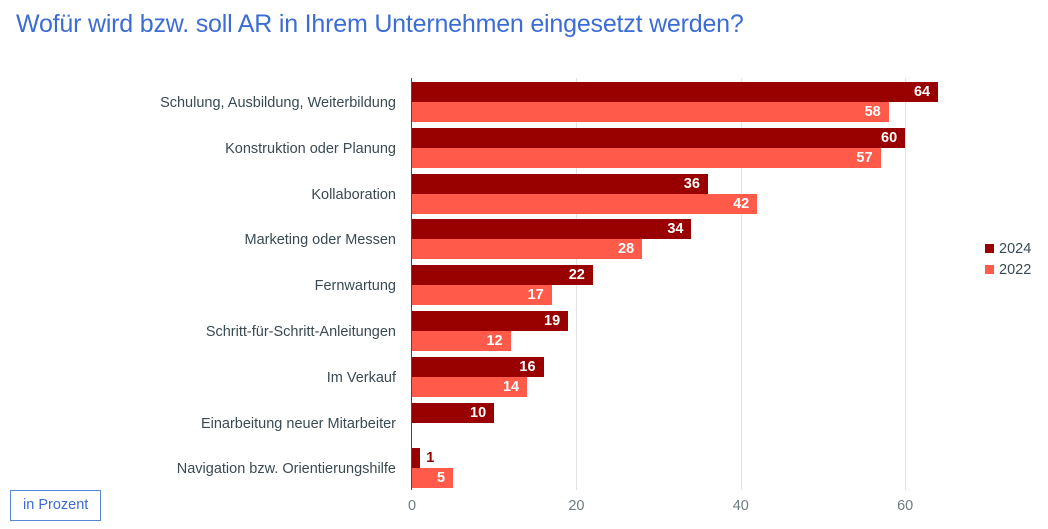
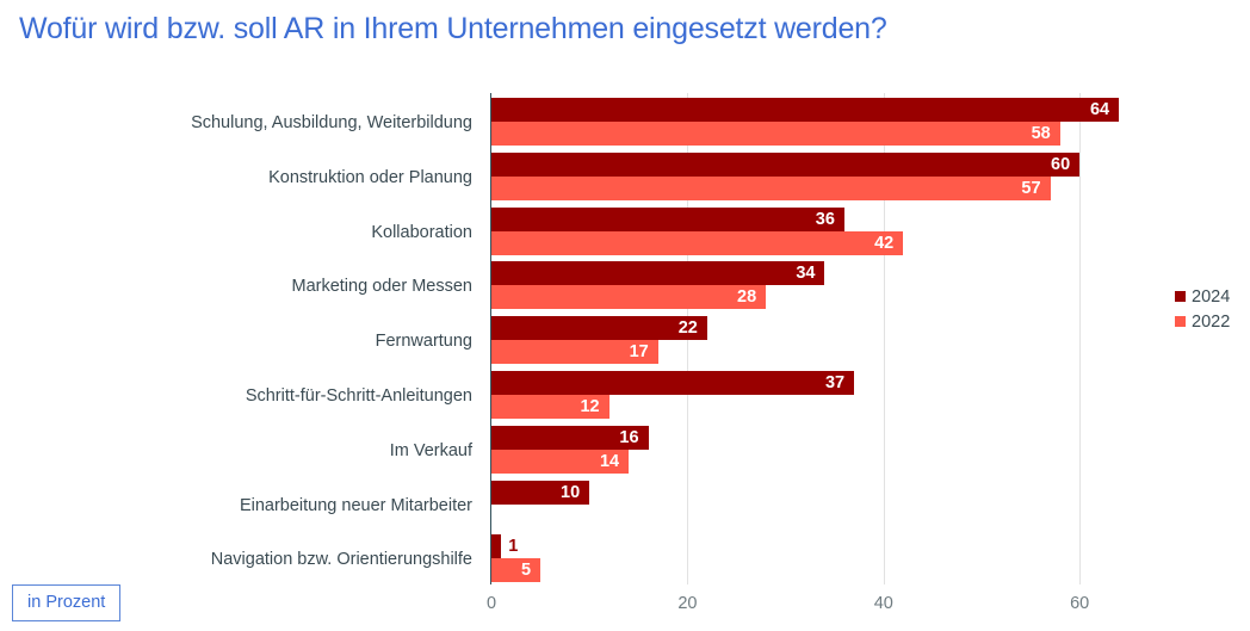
2024/Schritt-für-Schritt-Anleitungen: 19 -> 37
